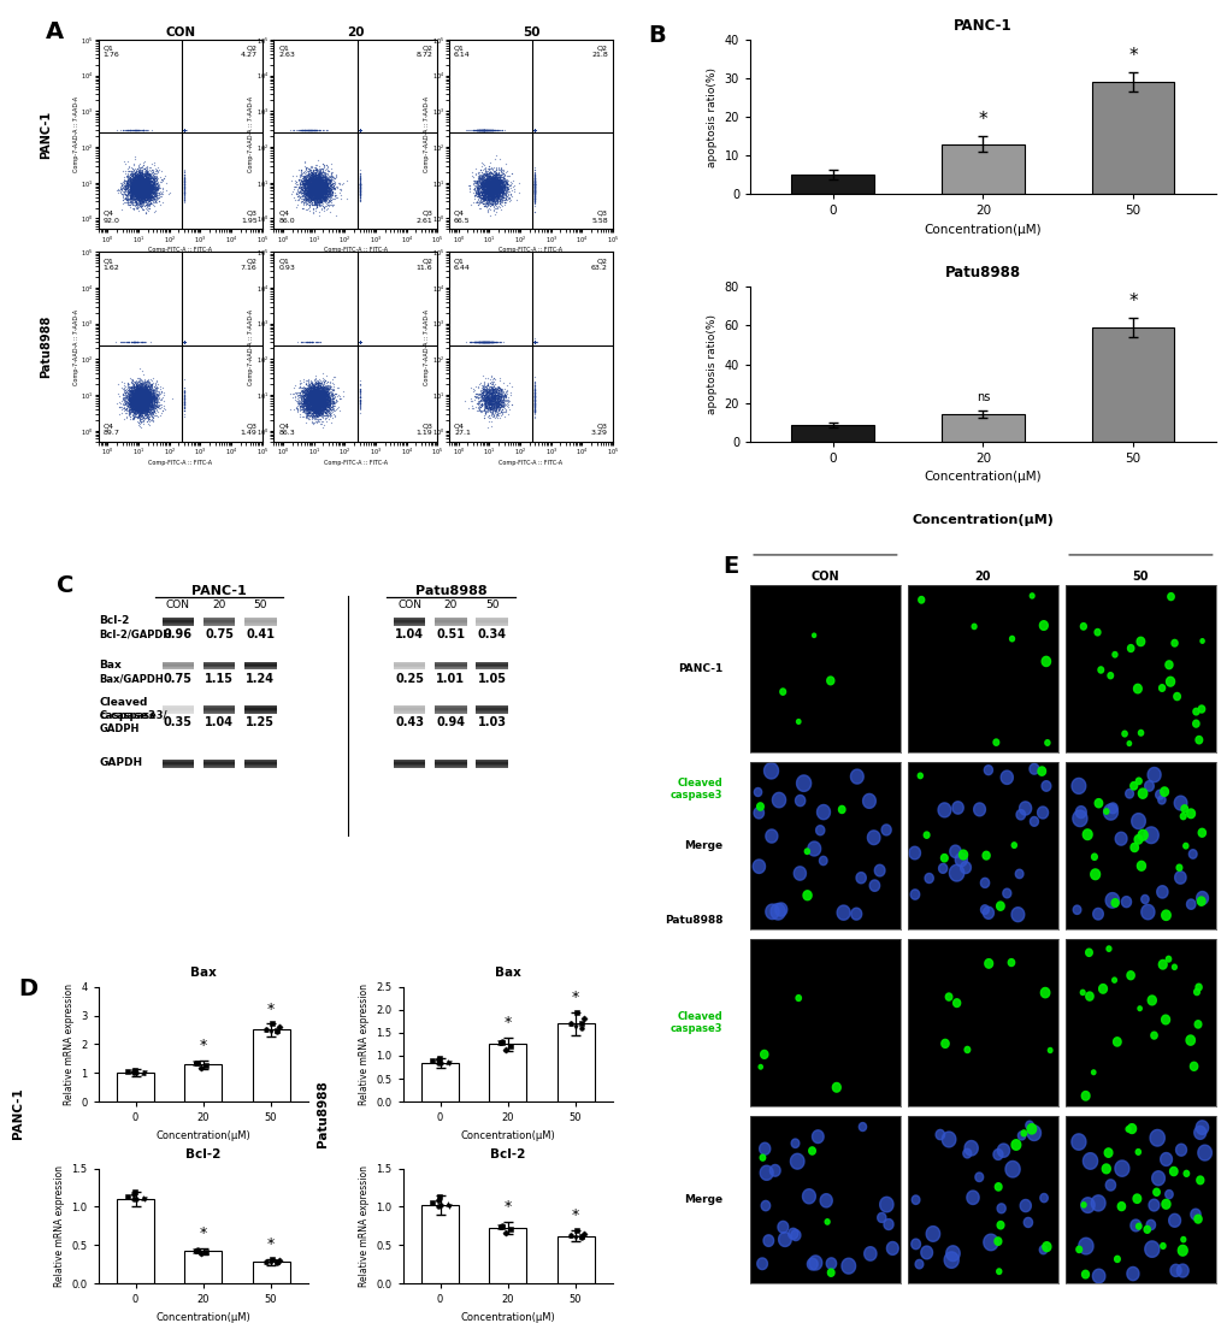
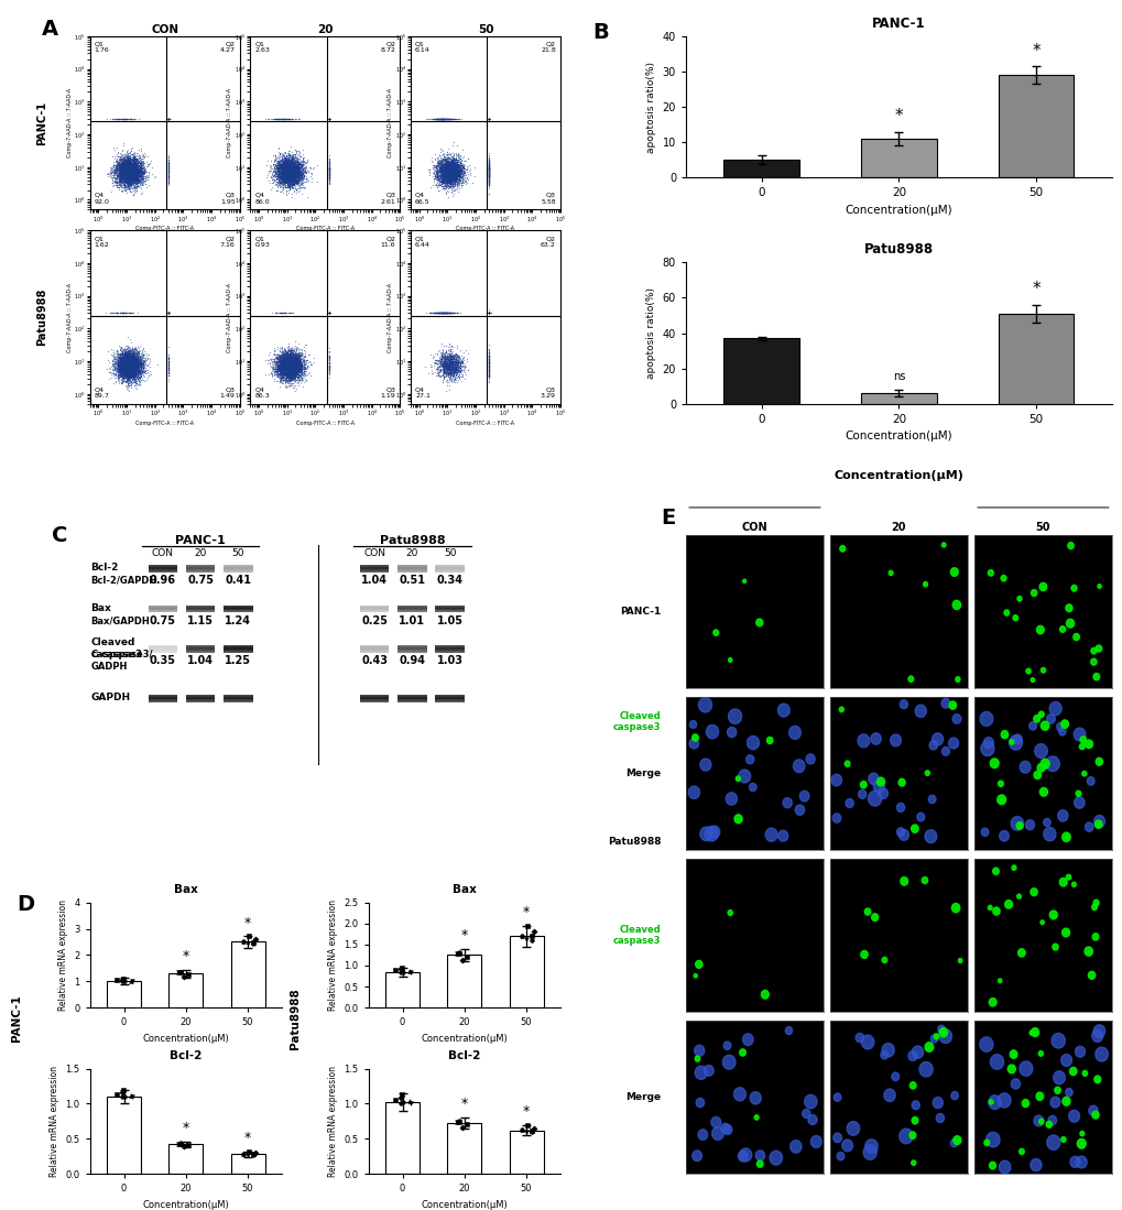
PANC-1/20: 13 -> 11
Patu8988/0: 8 -> 37
Patu8988/20: 14 -> 6
Patu8988/50: 59 -> 51
